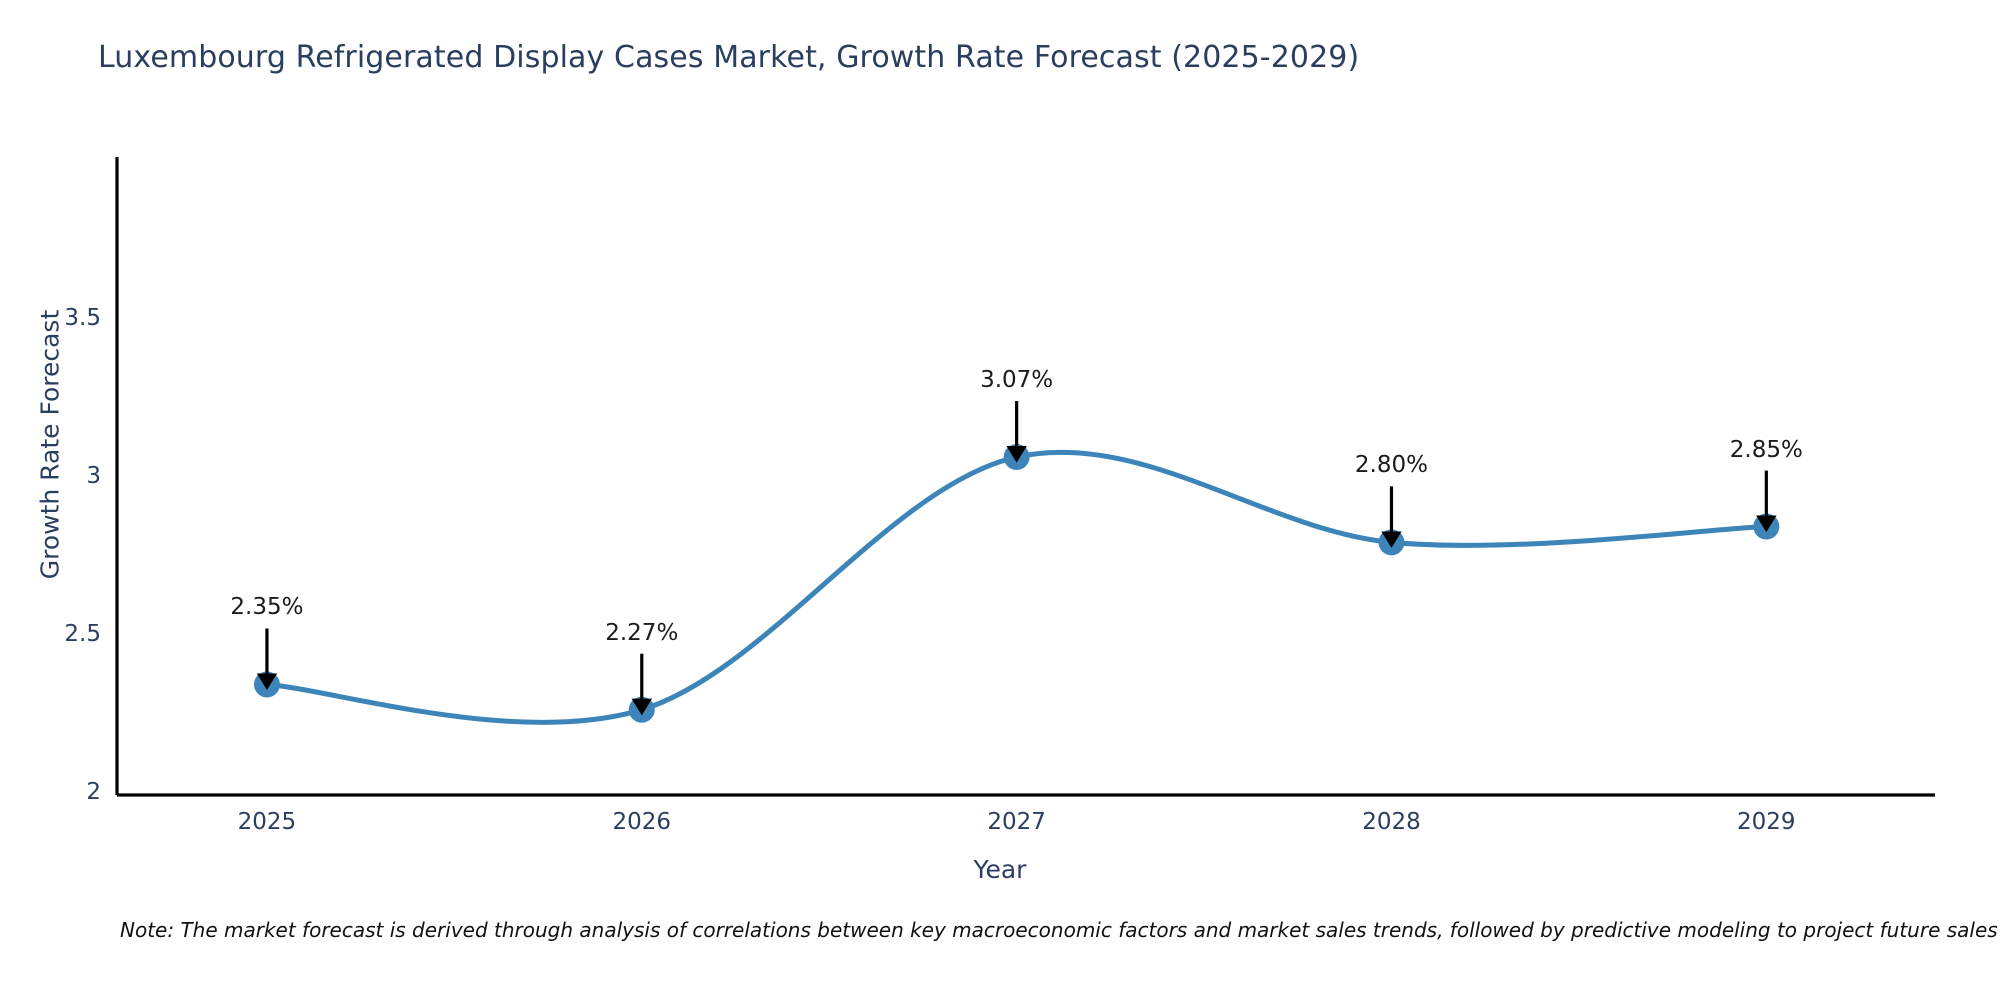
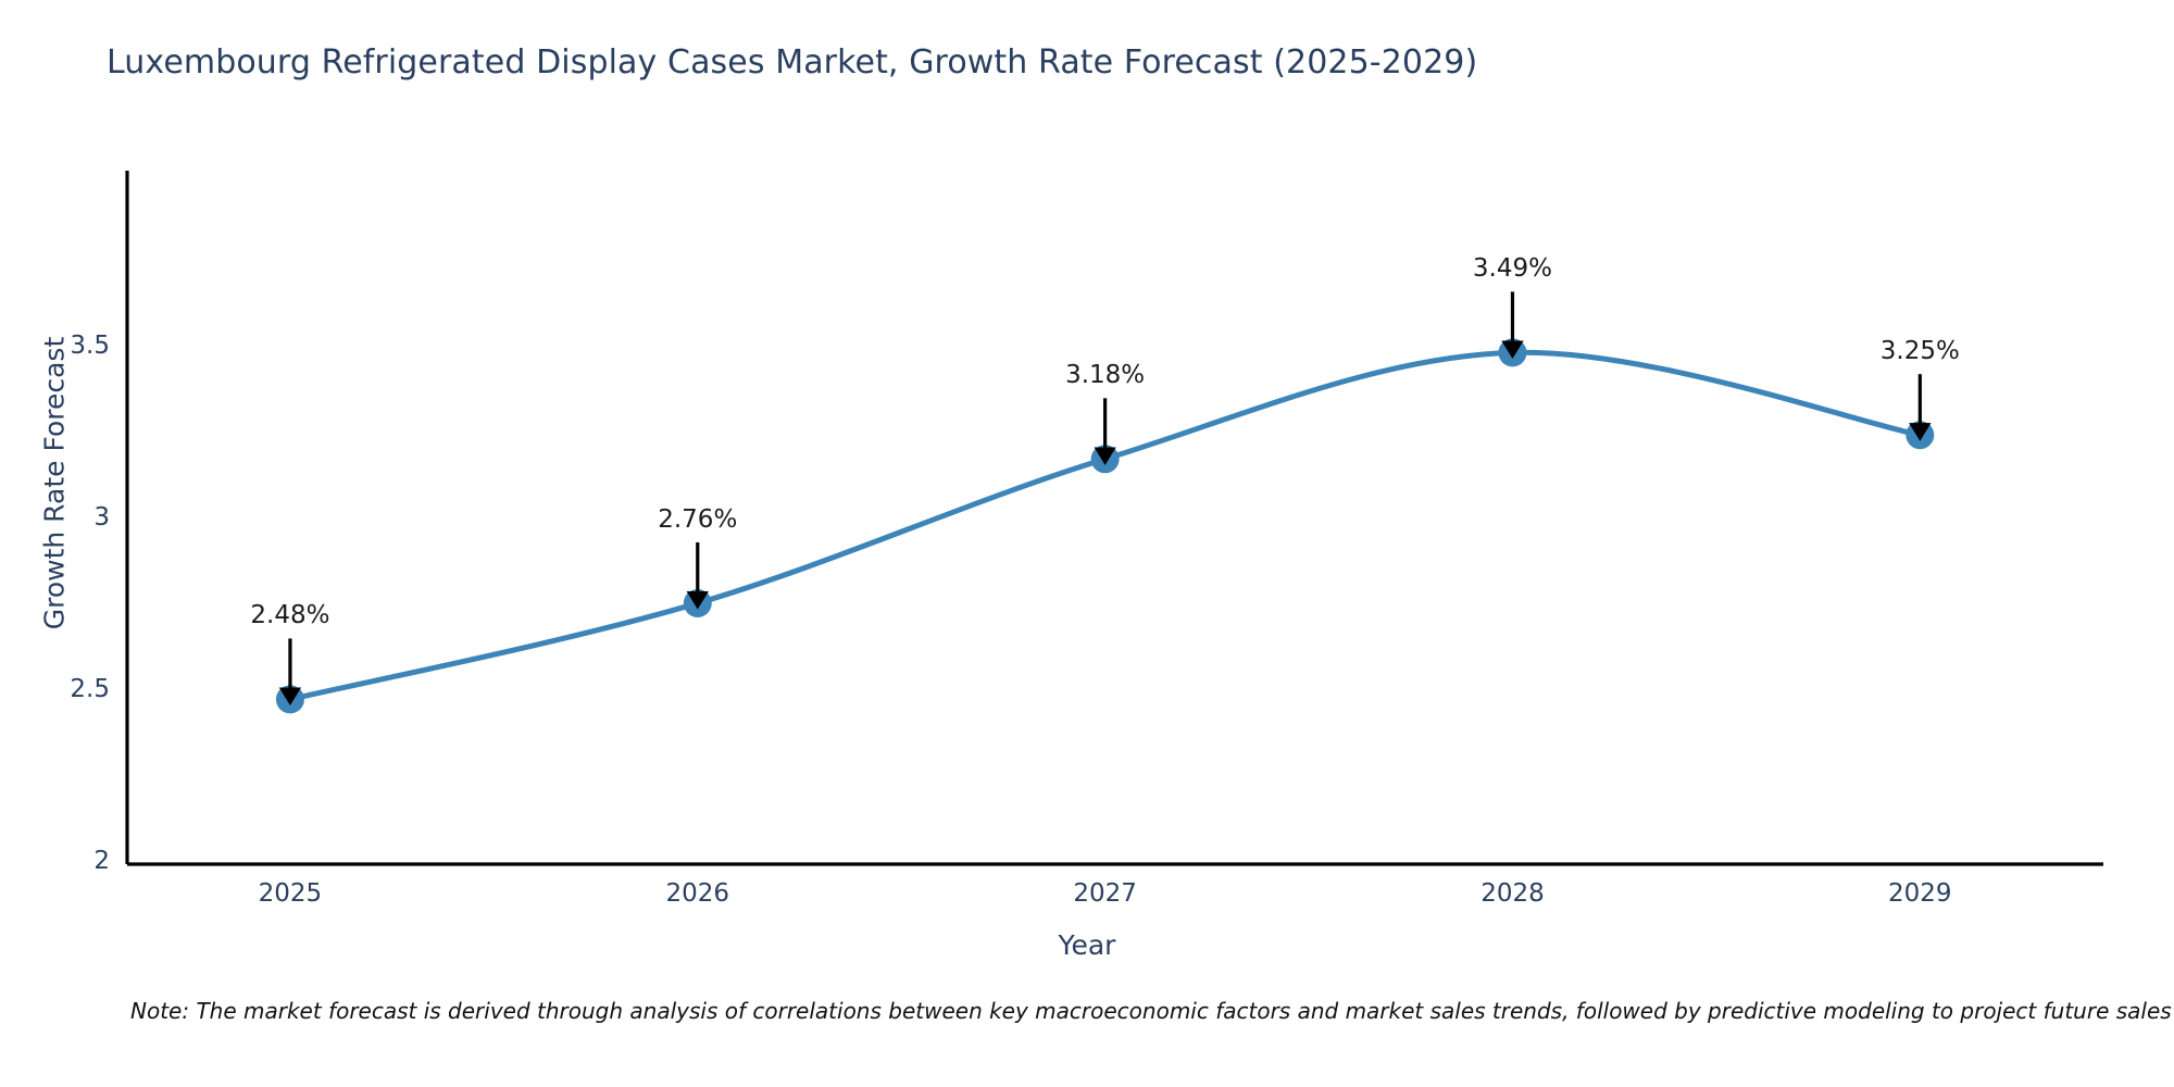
2025: 2.35% -> 2.48%
2026: 2.27% -> 2.76%
2027: 3.07% -> 3.18%
2028: 2.80% -> 3.49%
2029: 2.85% -> 3.25%
